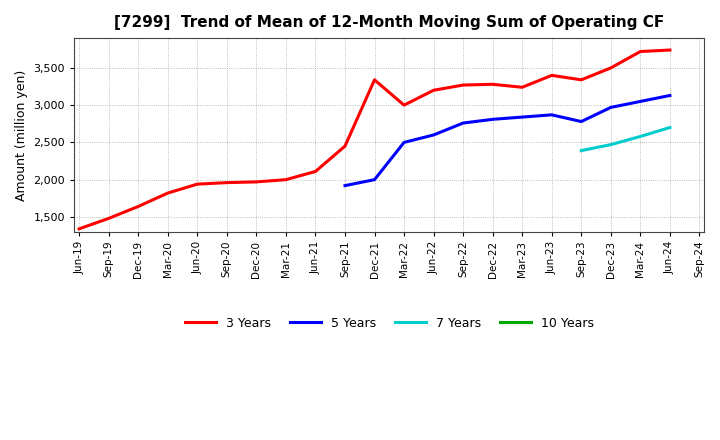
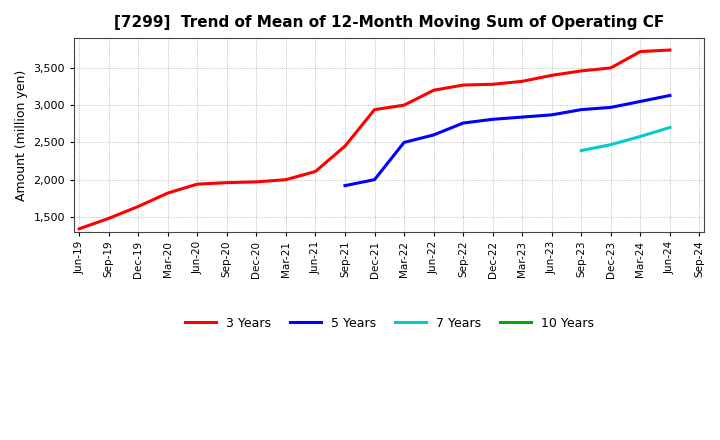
3 Years/Dec-21: 3,340 -> 2,940
3 Years/Mar-23: 3,240 -> 3,320
3 Years/Sep-23: 3,340 -> 3,460
5 Years/Sep-23: 2,780 -> 2,940
